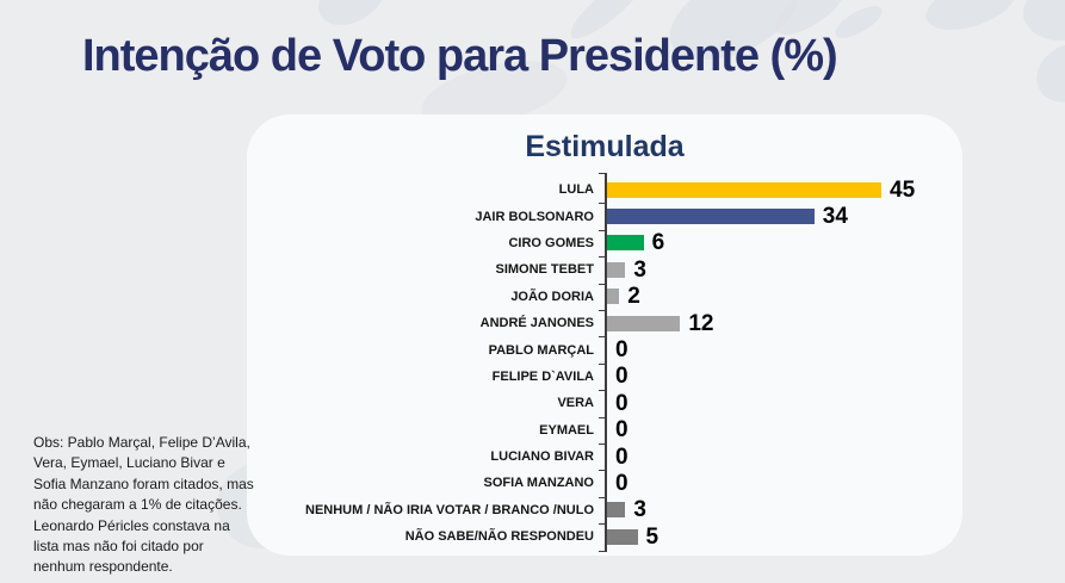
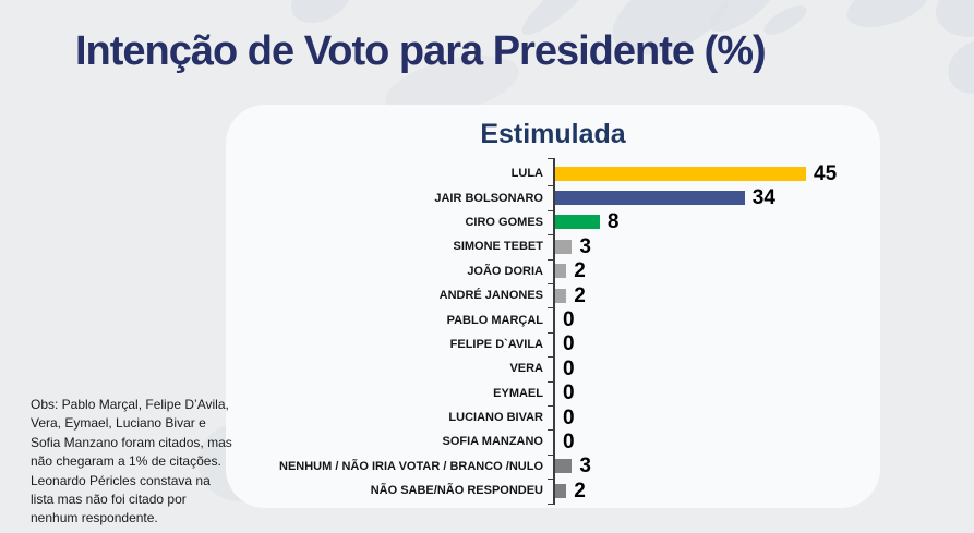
CIRO GOMES: 6 -> 8
ANDRÉ JANONES: 12 -> 2
NÃO SABE/NÃO RESPONDEU: 5 -> 2
